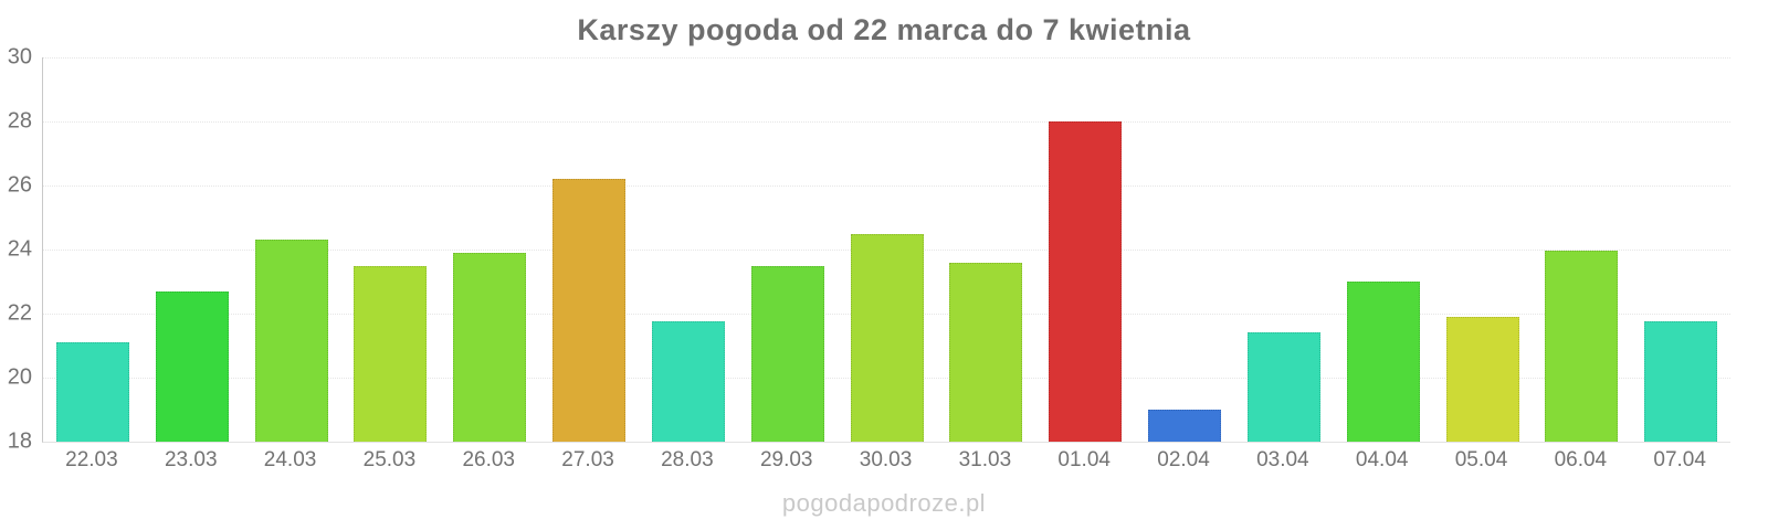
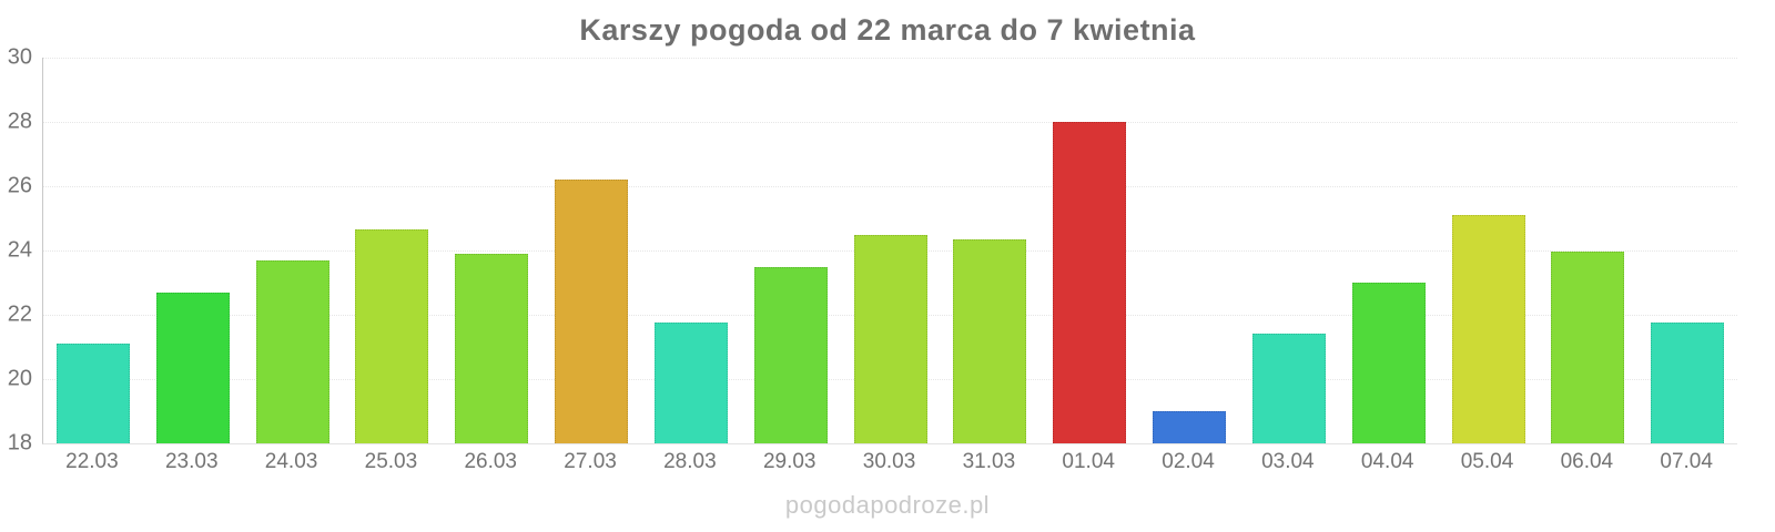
24.03: 24.3 -> 23.7
25.03: 23.5 -> 24.6
31.03: 23.6 -> 24.4
05.04: 21.9 -> 25.1
